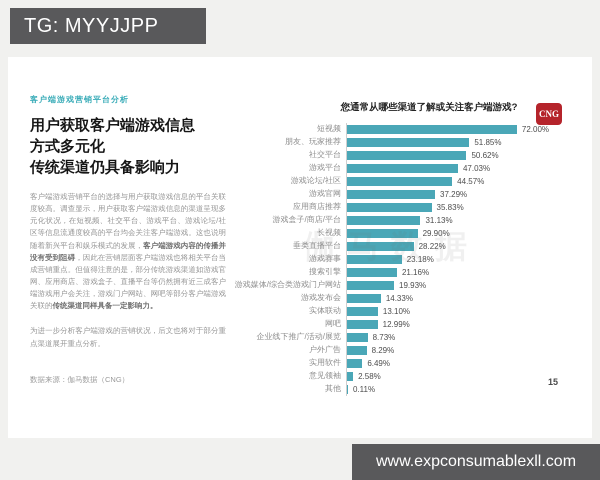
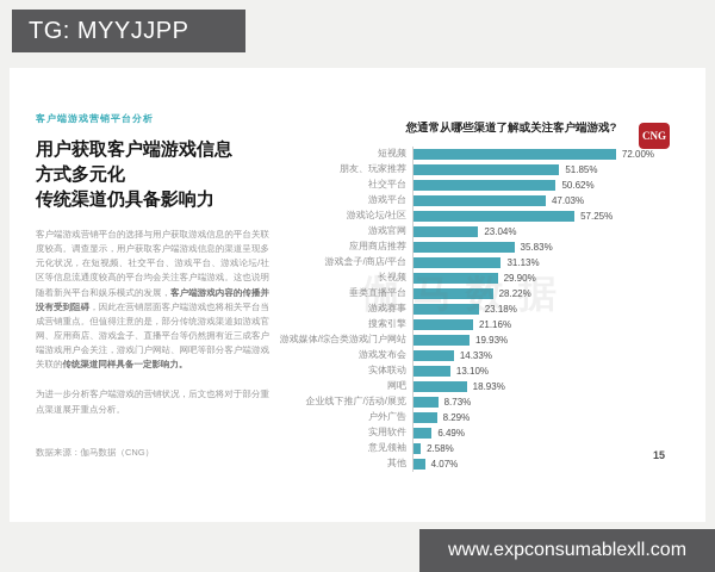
游戏论坛/社区: 44.57% -> 57.25%
游戏官网: 37.29% -> 23.04%
网吧: 12.99% -> 18.93%
其他: 0.11% -> 4.07%
